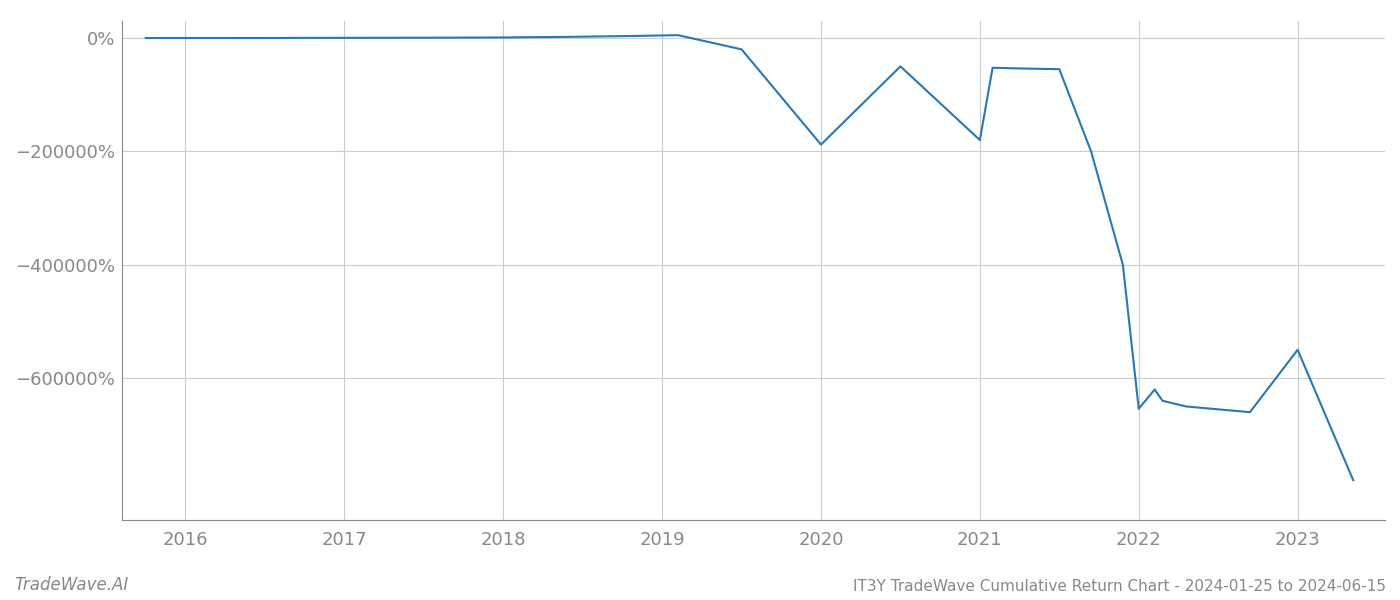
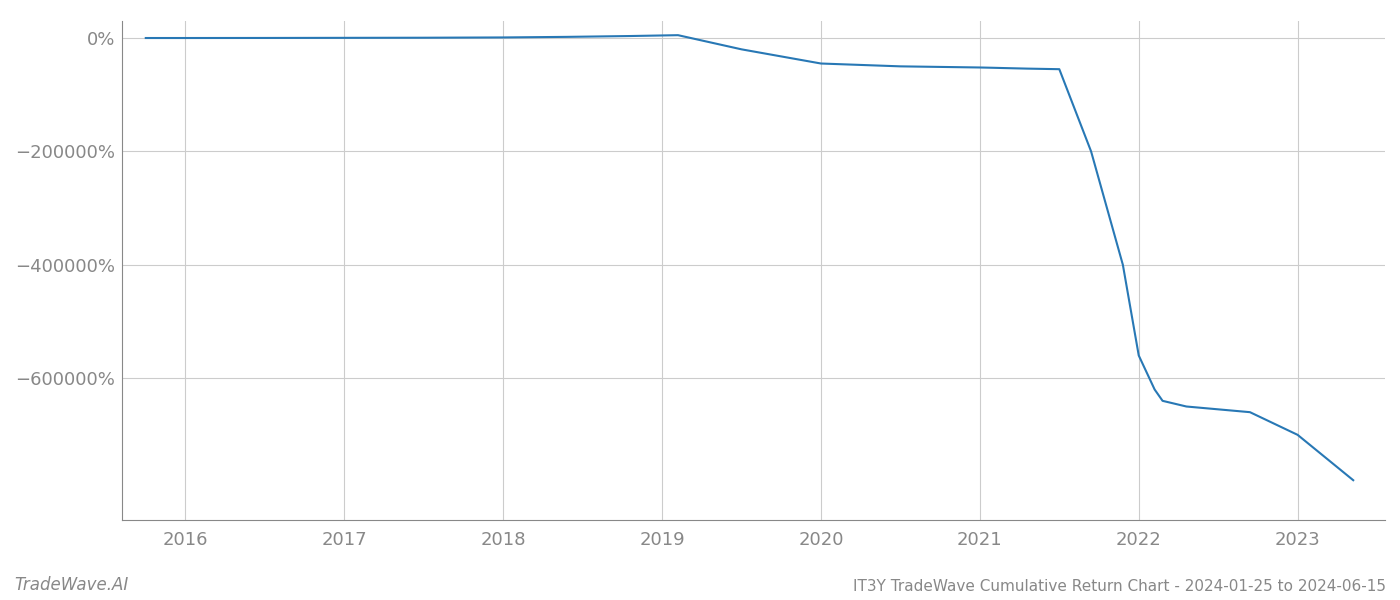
2020: -188000% -> -45000%
2021: -180000% -> -52000%
2022: -654000% -> -560000%
2023: -550000% -> -700000%
